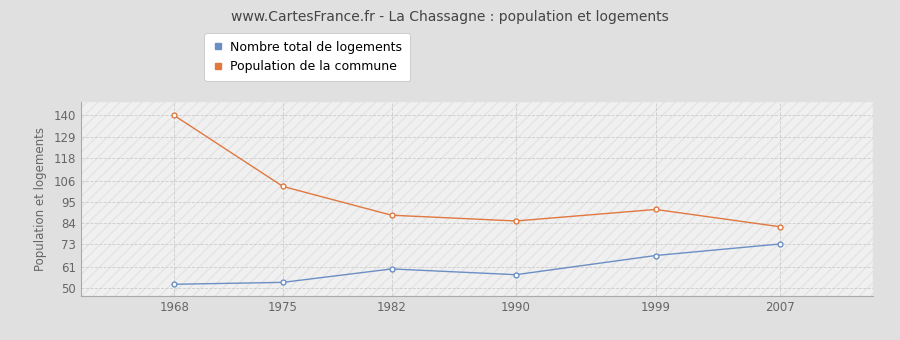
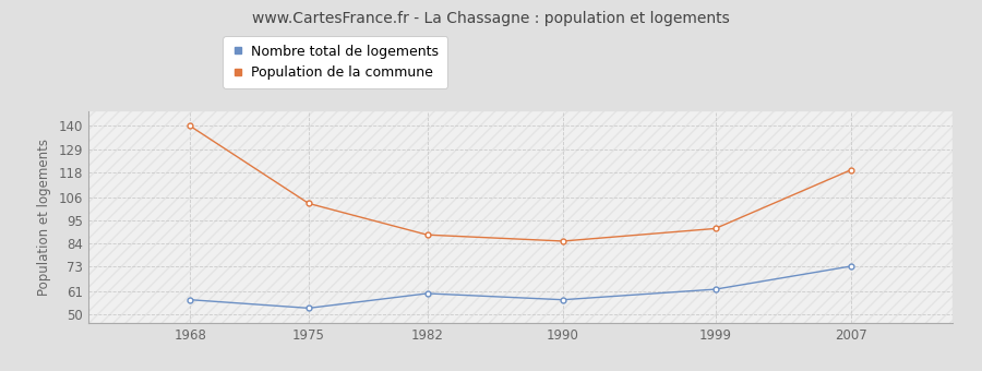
Nombre total de logements/1968: 52 -> 57
Nombre total de logements/1999: 67 -> 62
Population de la commune/2007: 82 -> 119
